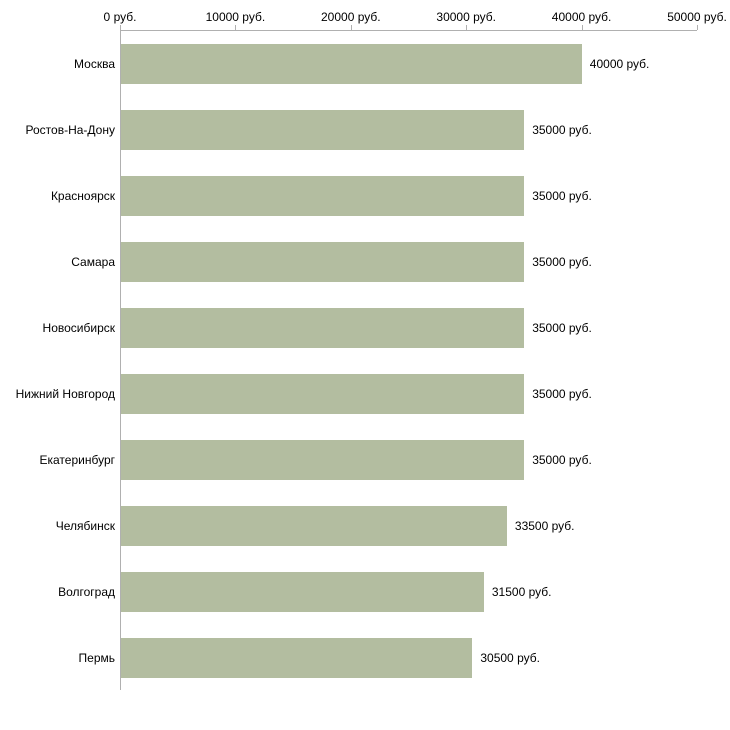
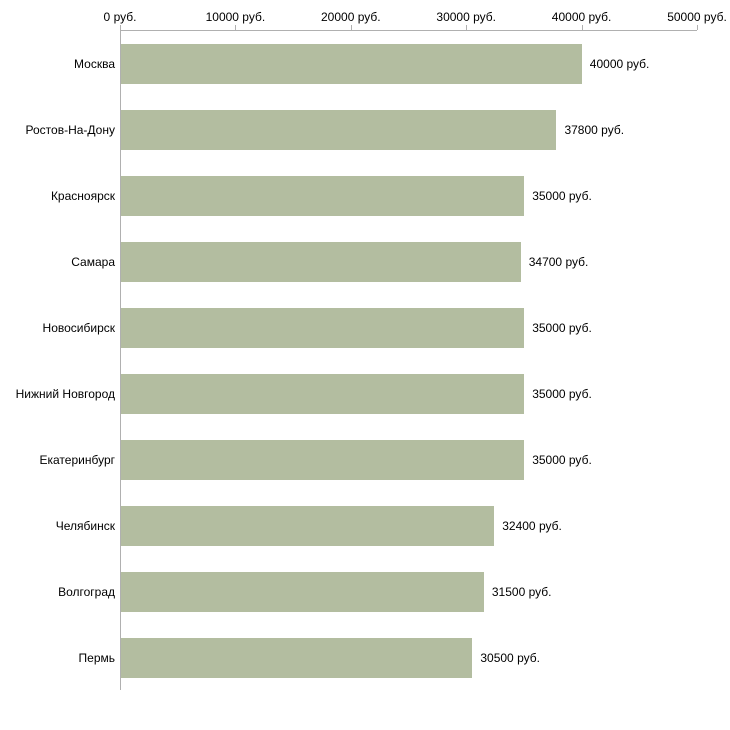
Ростов-На-Дону: 35000 -> 37800
Самара: 35000 -> 34700
Челябинск: 33500 -> 32400
